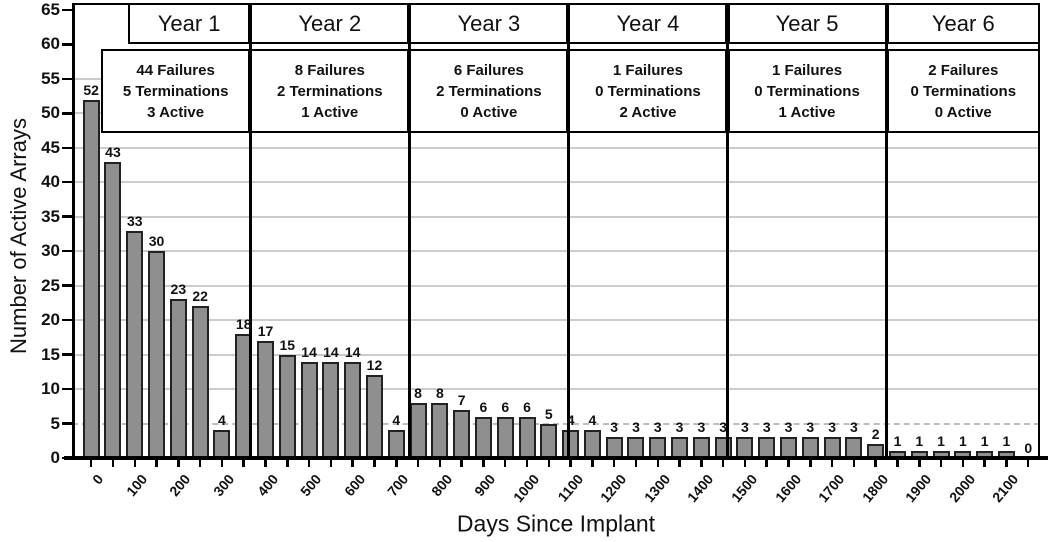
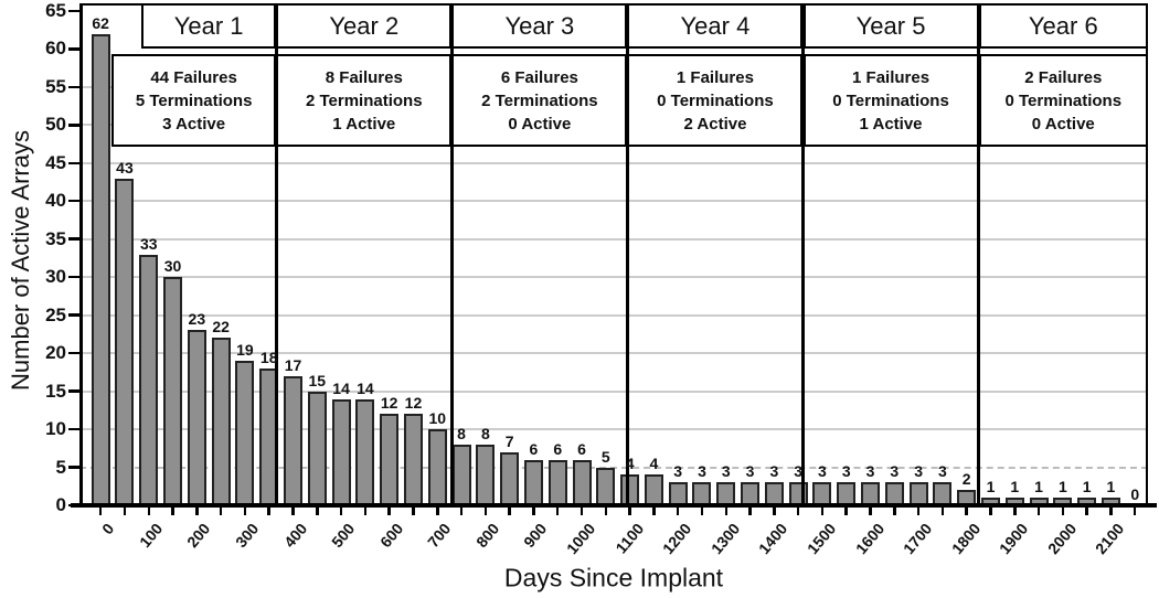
0: 52 -> 62
300: 4 -> 19
600: 14 -> 12
700: 4 -> 10
